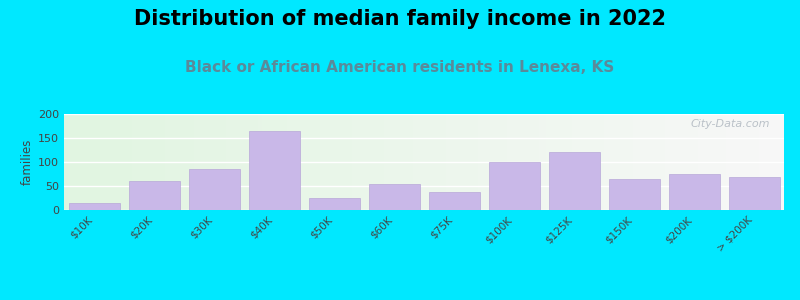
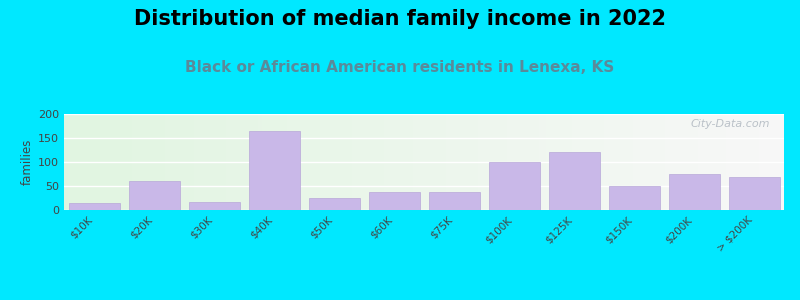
$30K: 85 -> 17
$60K: 55 -> 38
$150K: 65 -> 50
